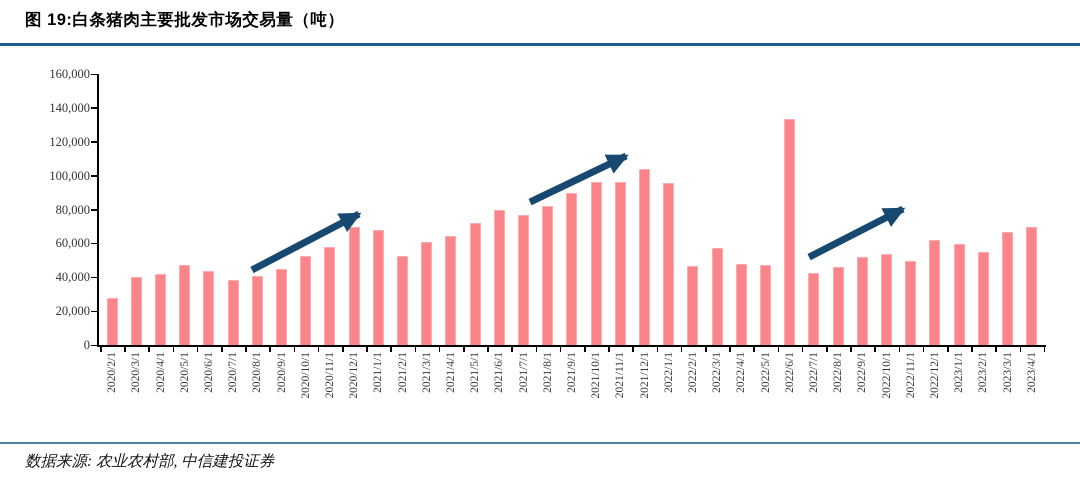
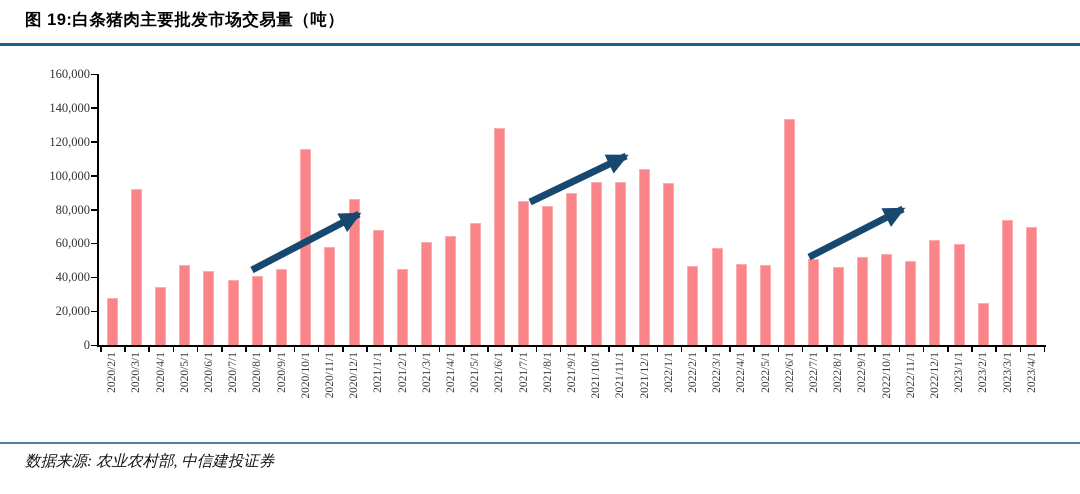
2020/3/1: 40000 -> 92000
2020/4/1: 42000 -> 34000
2020/10/1: 52000 -> 116000
2020/12/1: 70000 -> 86000
2021/2/1: 52000 -> 45000
2021/6/1: 80000 -> 128000
2021/7/1: 77000 -> 85000
2022/7/1: 42000 -> 51000
2023/2/1: 55000 -> 25000
2023/3/1: 67000 -> 74000
